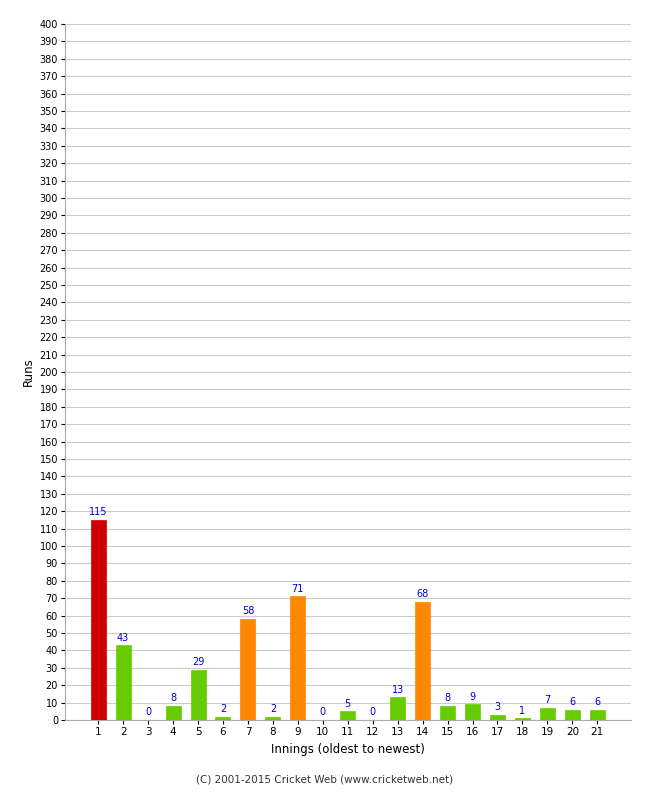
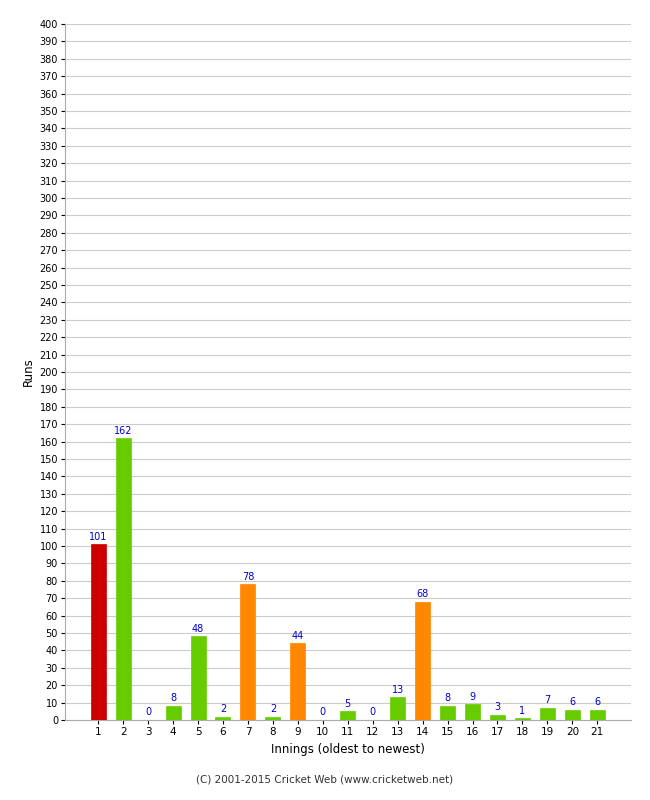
1: 115 -> 101
2: 43 -> 162
5: 29 -> 48
7: 58 -> 78
9: 71 -> 44
